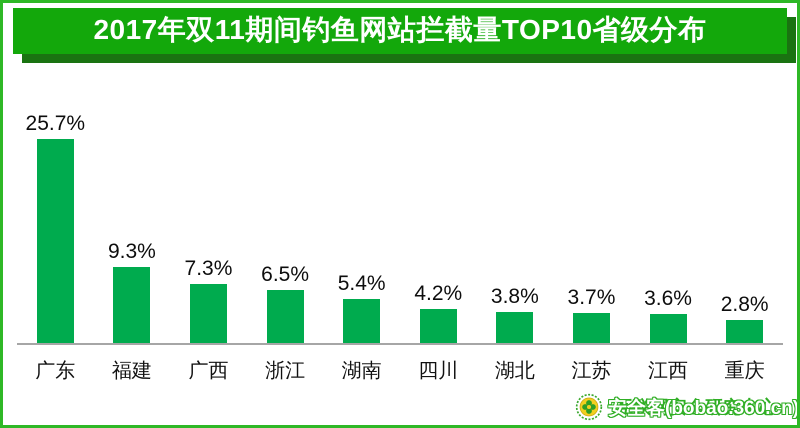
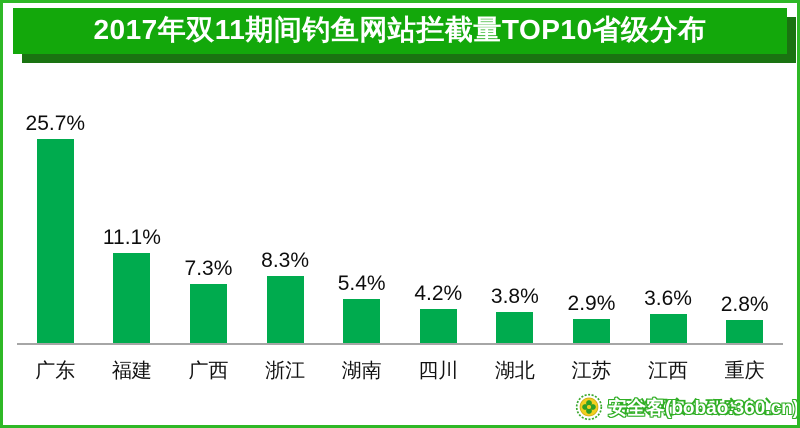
福建: 9.3% -> 11.1%
浙江: 6.5% -> 8.3%
江苏: 3.7% -> 2.9%
